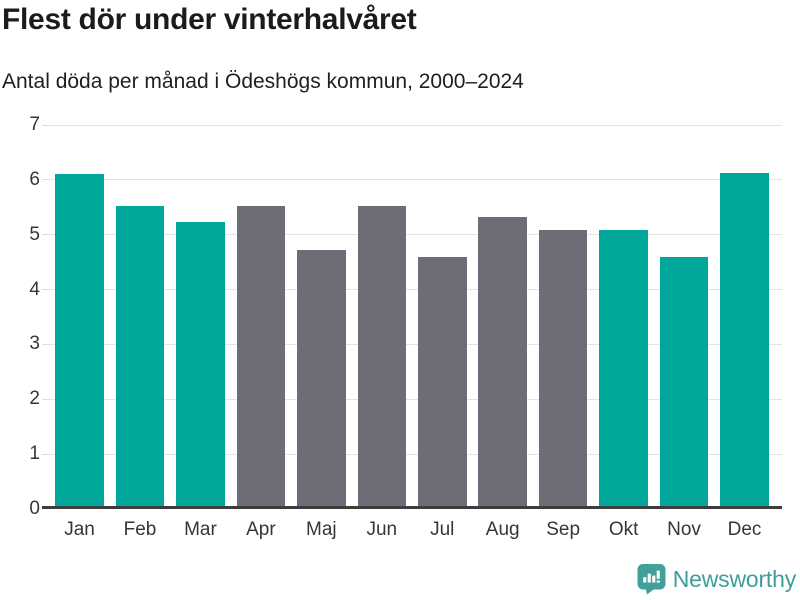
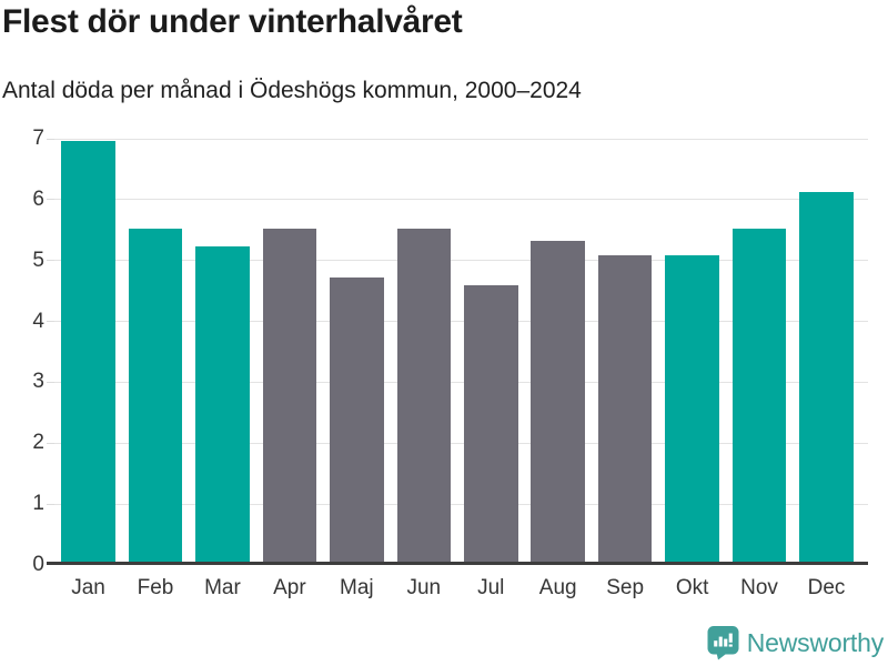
Jan: 6.1 -> 7.0
Nov: 4.6 -> 5.5
